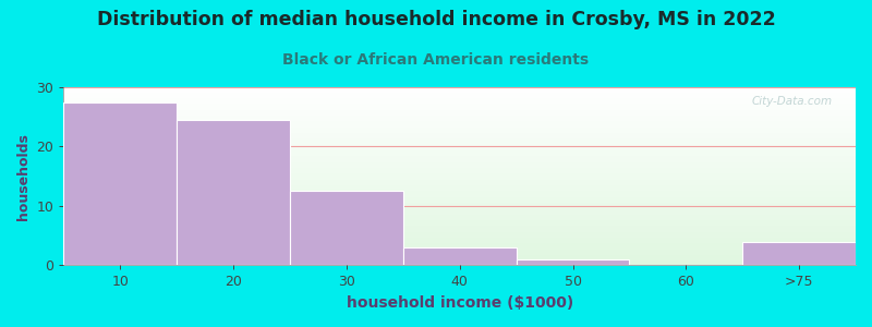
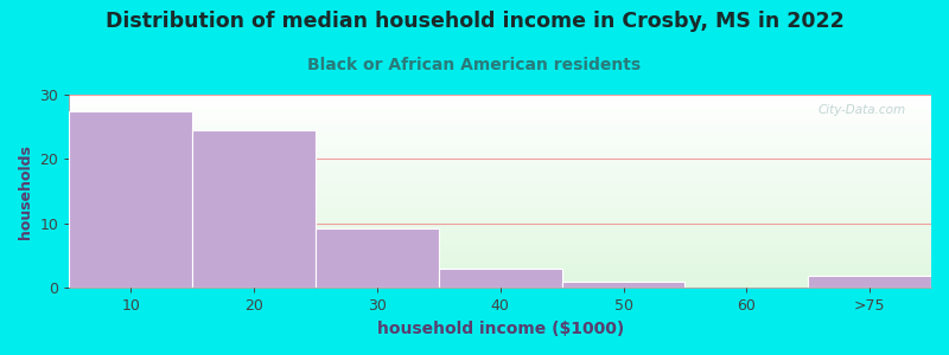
30: 12.5 -> 9.2
>75: 4.0 -> 2.0
